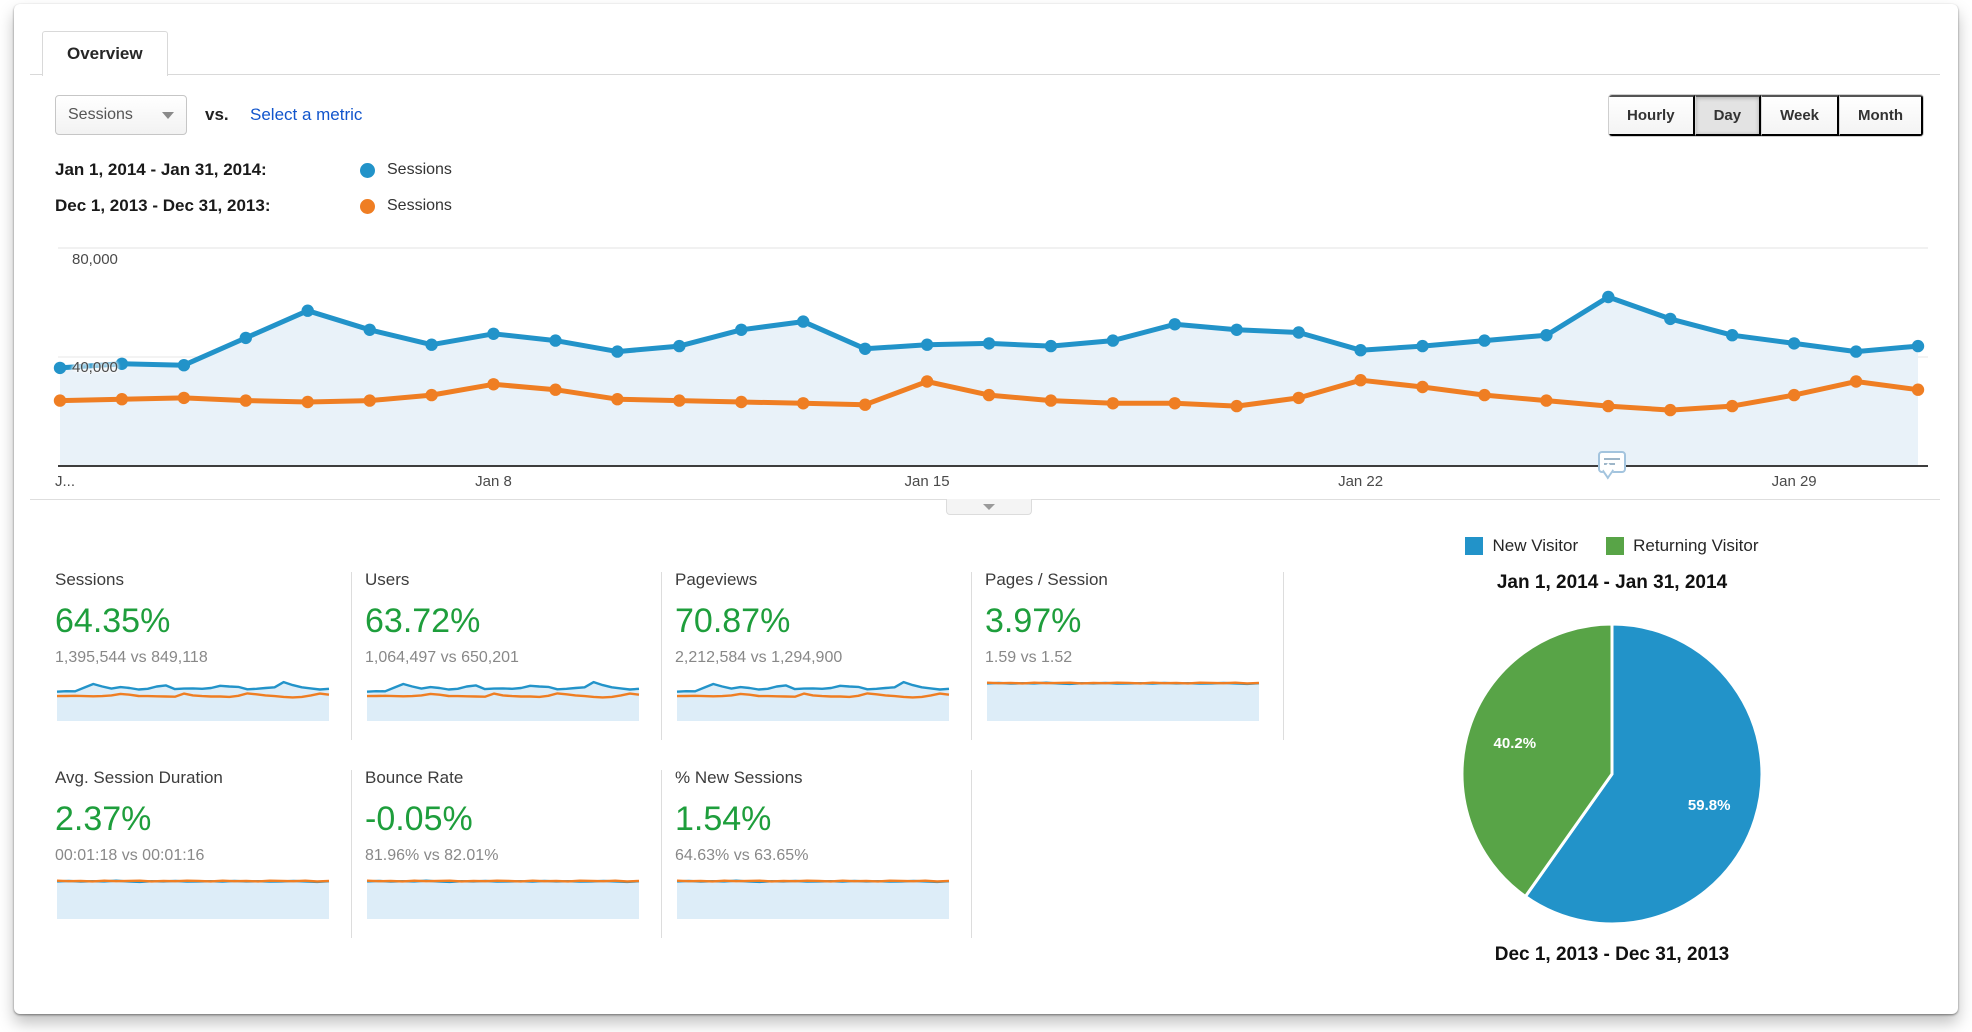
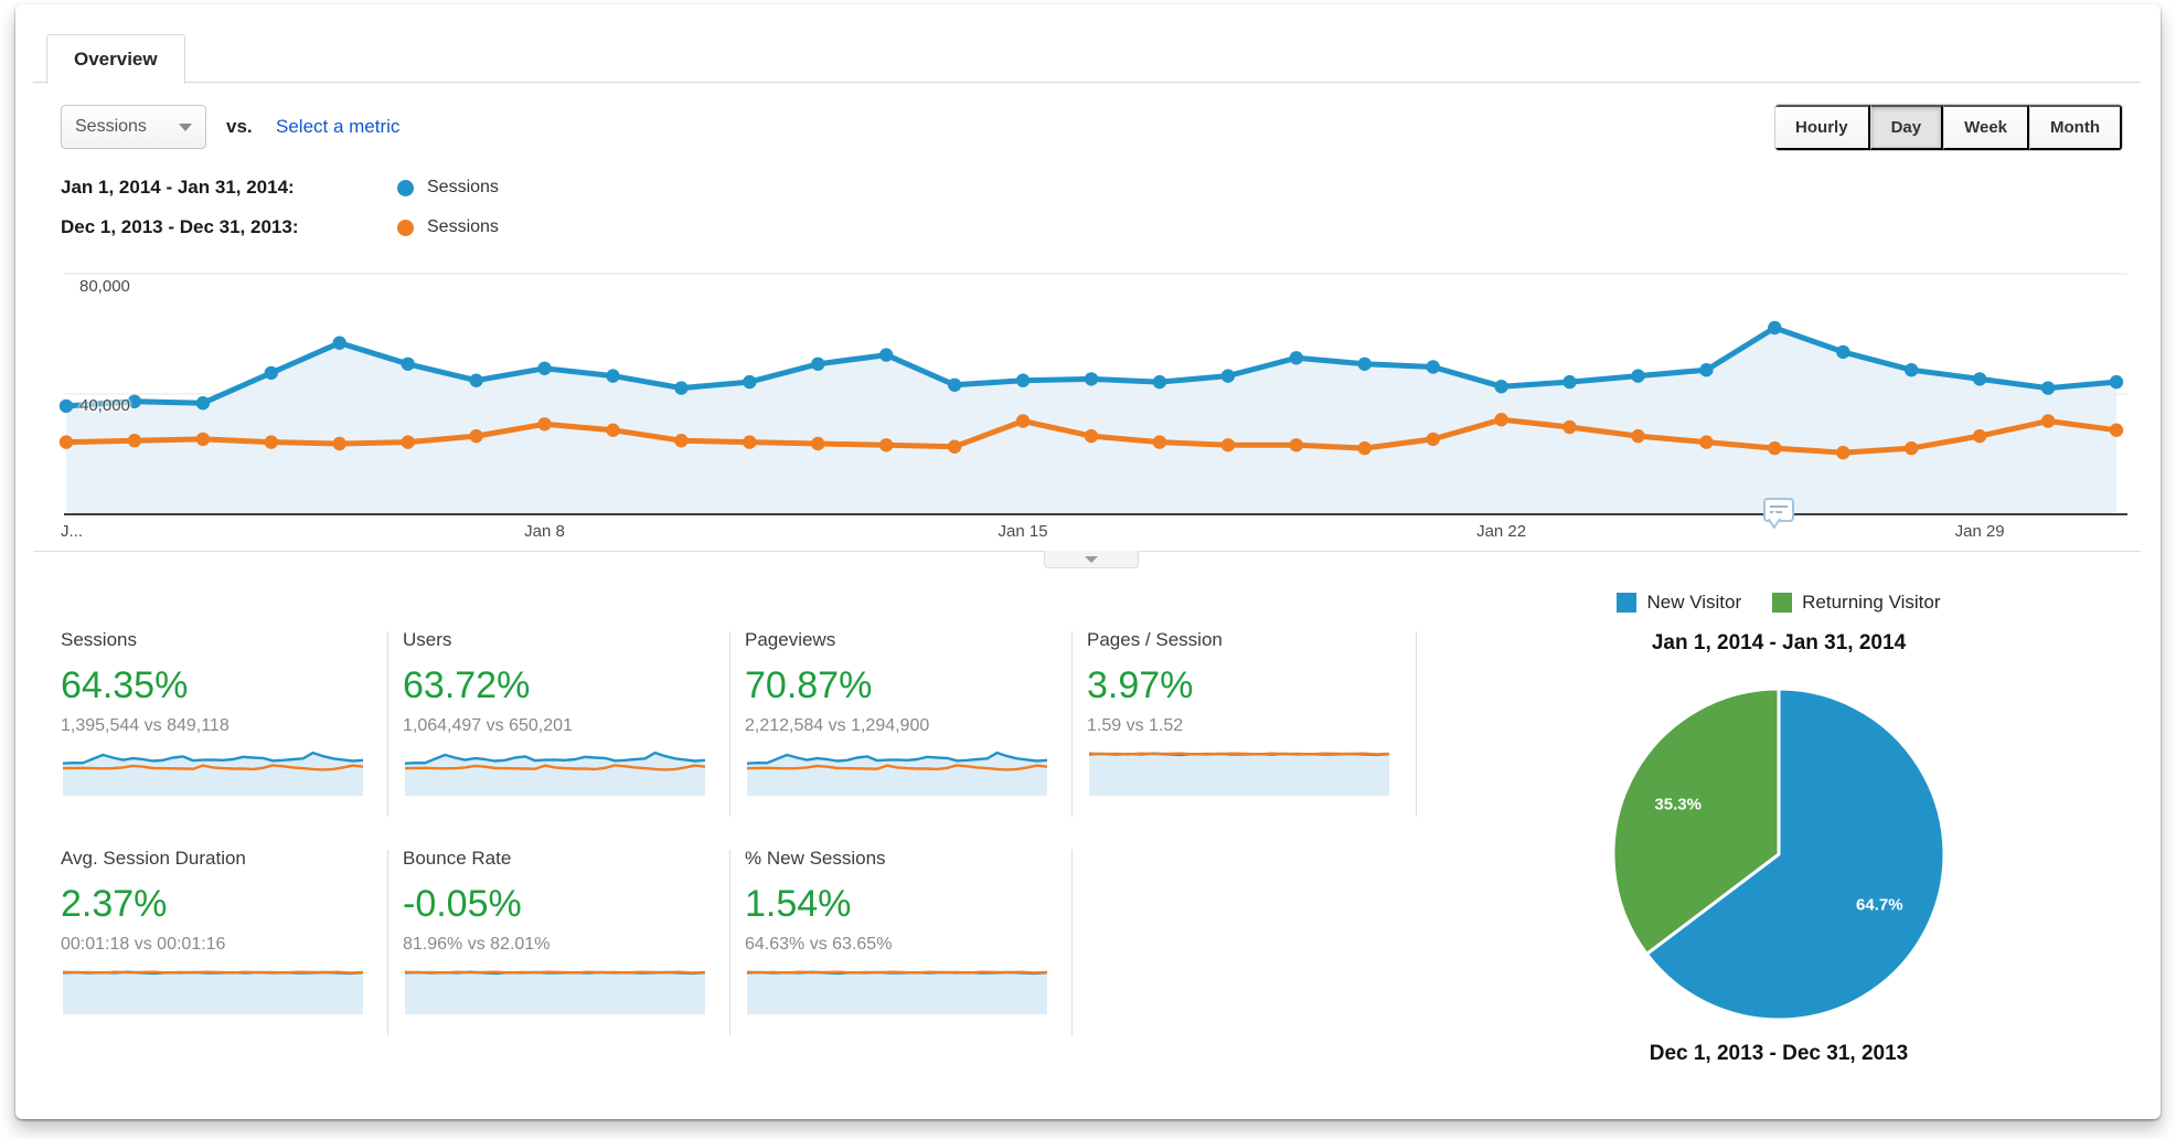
Jan 1, 2014 - Jan 31, 2014/New Visitor: 59.8% -> 64.7%
Jan 1, 2014 - Jan 31, 2014/Returning Visitor: 40.2% -> 35.3%
